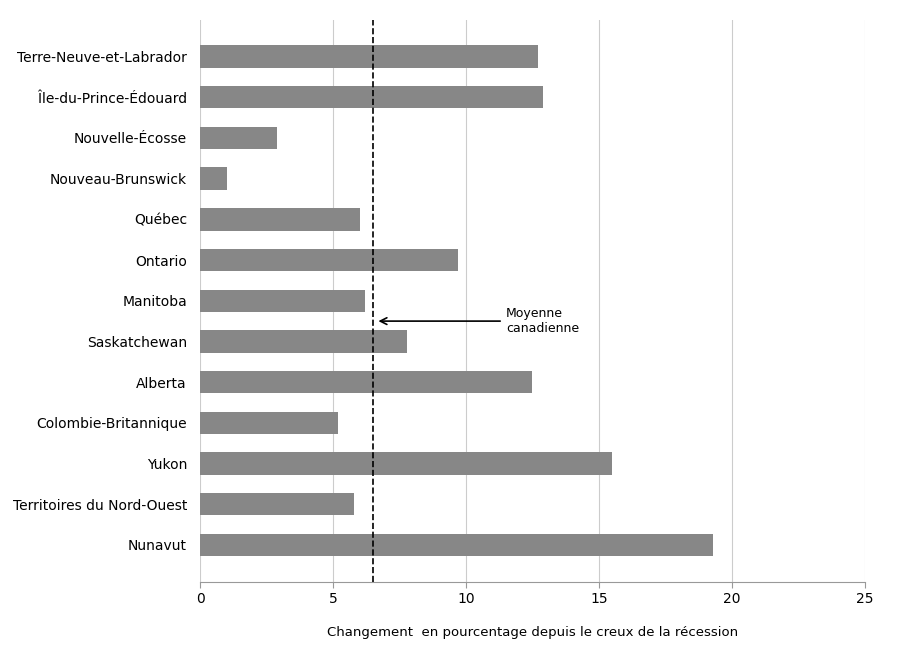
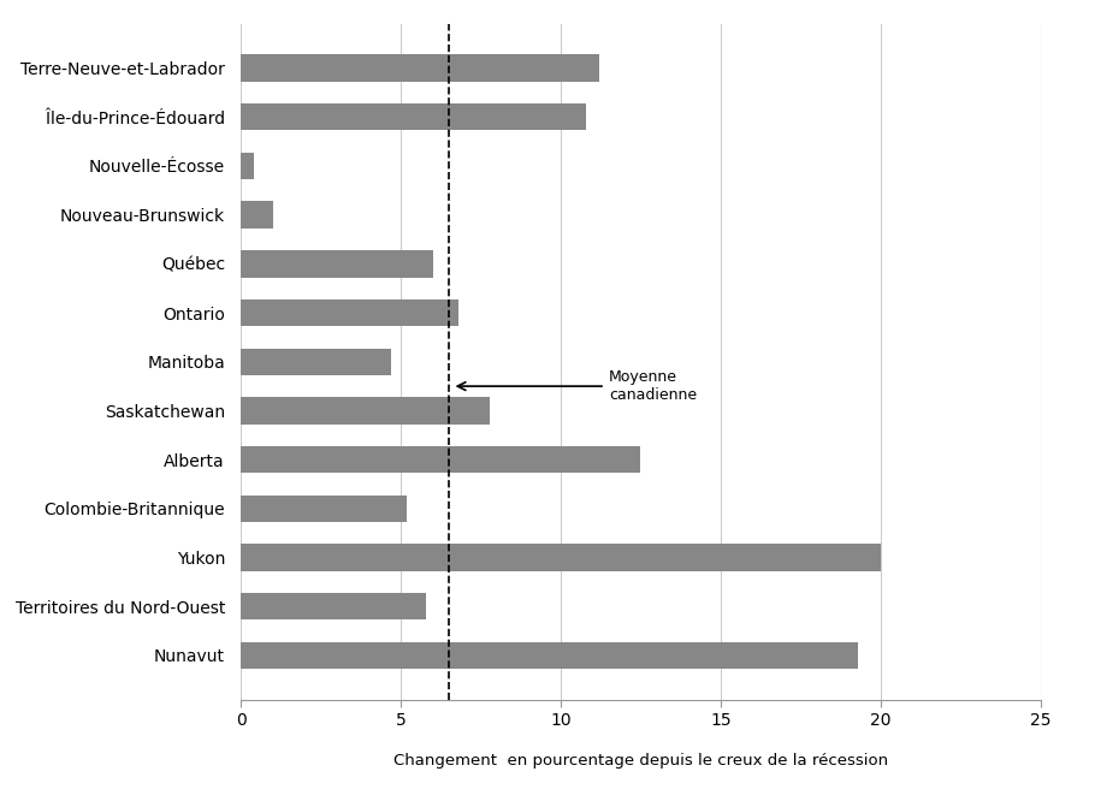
Terre-Neuve-et-Labrador: 12.7 -> 11.2
Île-du-Prince-Édouard: 12.9 -> 10.8
Nouvelle-Écosse: 2.9 -> 0.4
Ontario: 9.7 -> 6.8
Manitoba: 6.2 -> 4.7
Yukon: 15.5 -> 20.0
